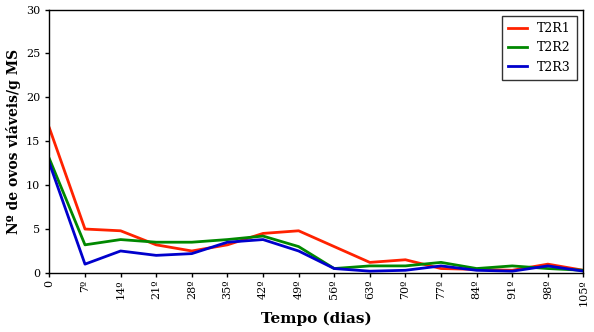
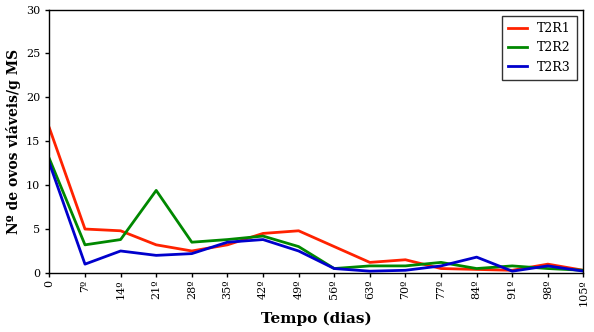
T2R2/21º: 3.5 -> 9.4
T2R3/84º: 0.3 -> 1.8
